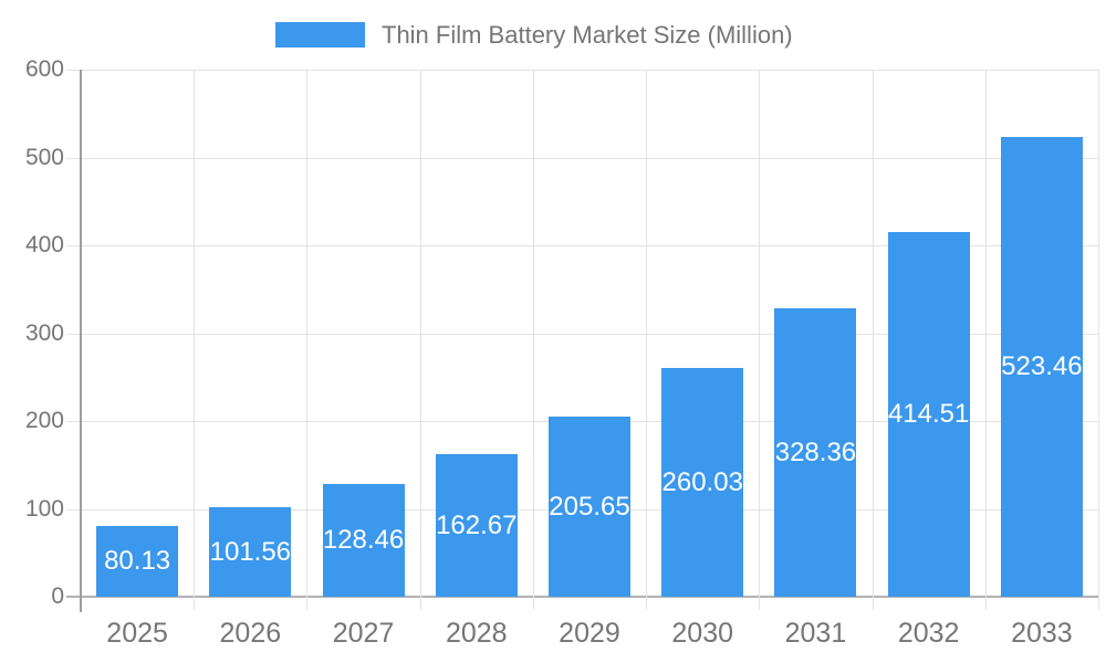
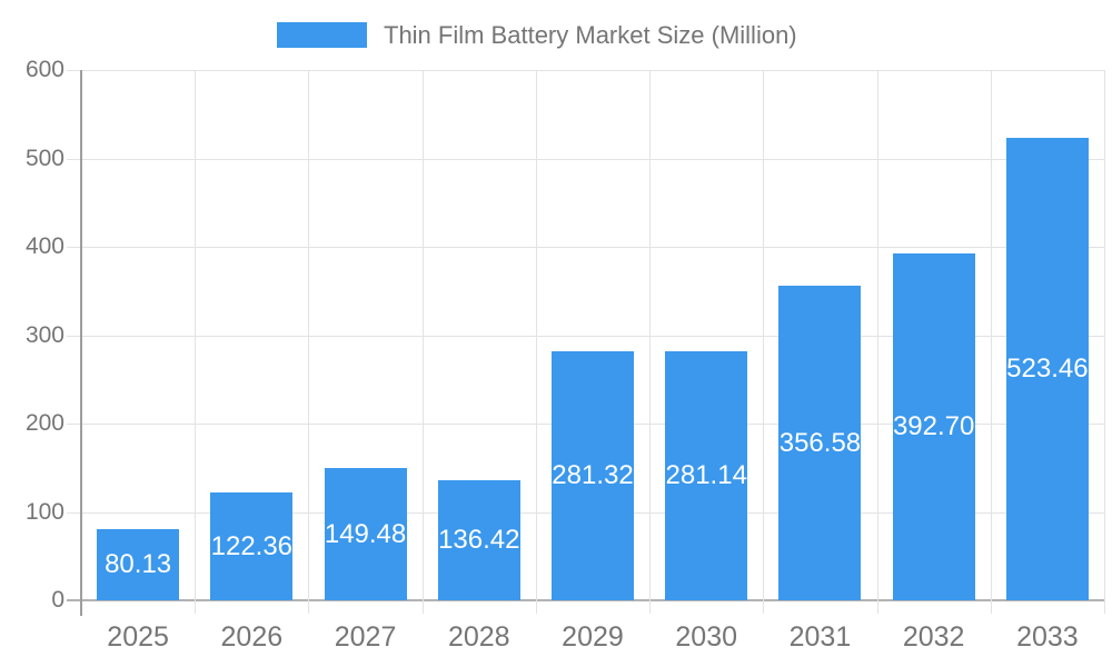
2026: 101.56 -> 122.36
2027: 128.46 -> 149.48
2028: 162.67 -> 136.42
2029: 205.65 -> 281.32
2030: 260.03 -> 281.14
2031: 328.36 -> 356.58
2032: 414.51 -> 392.70
